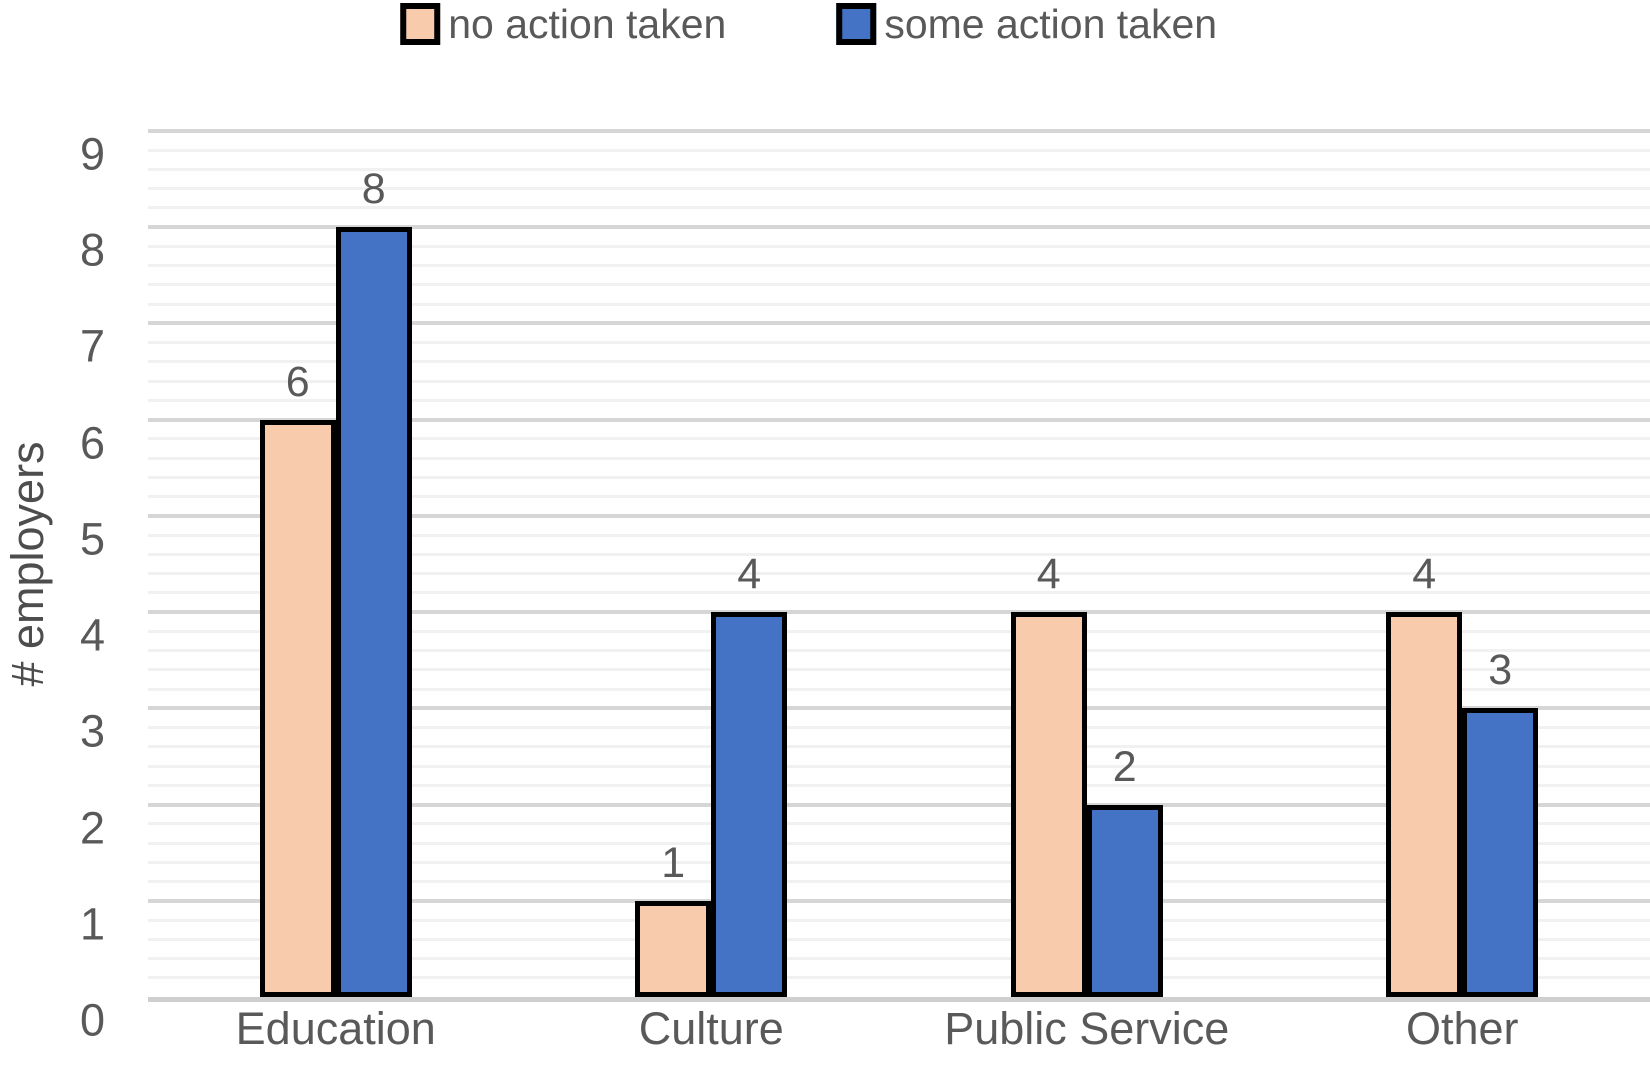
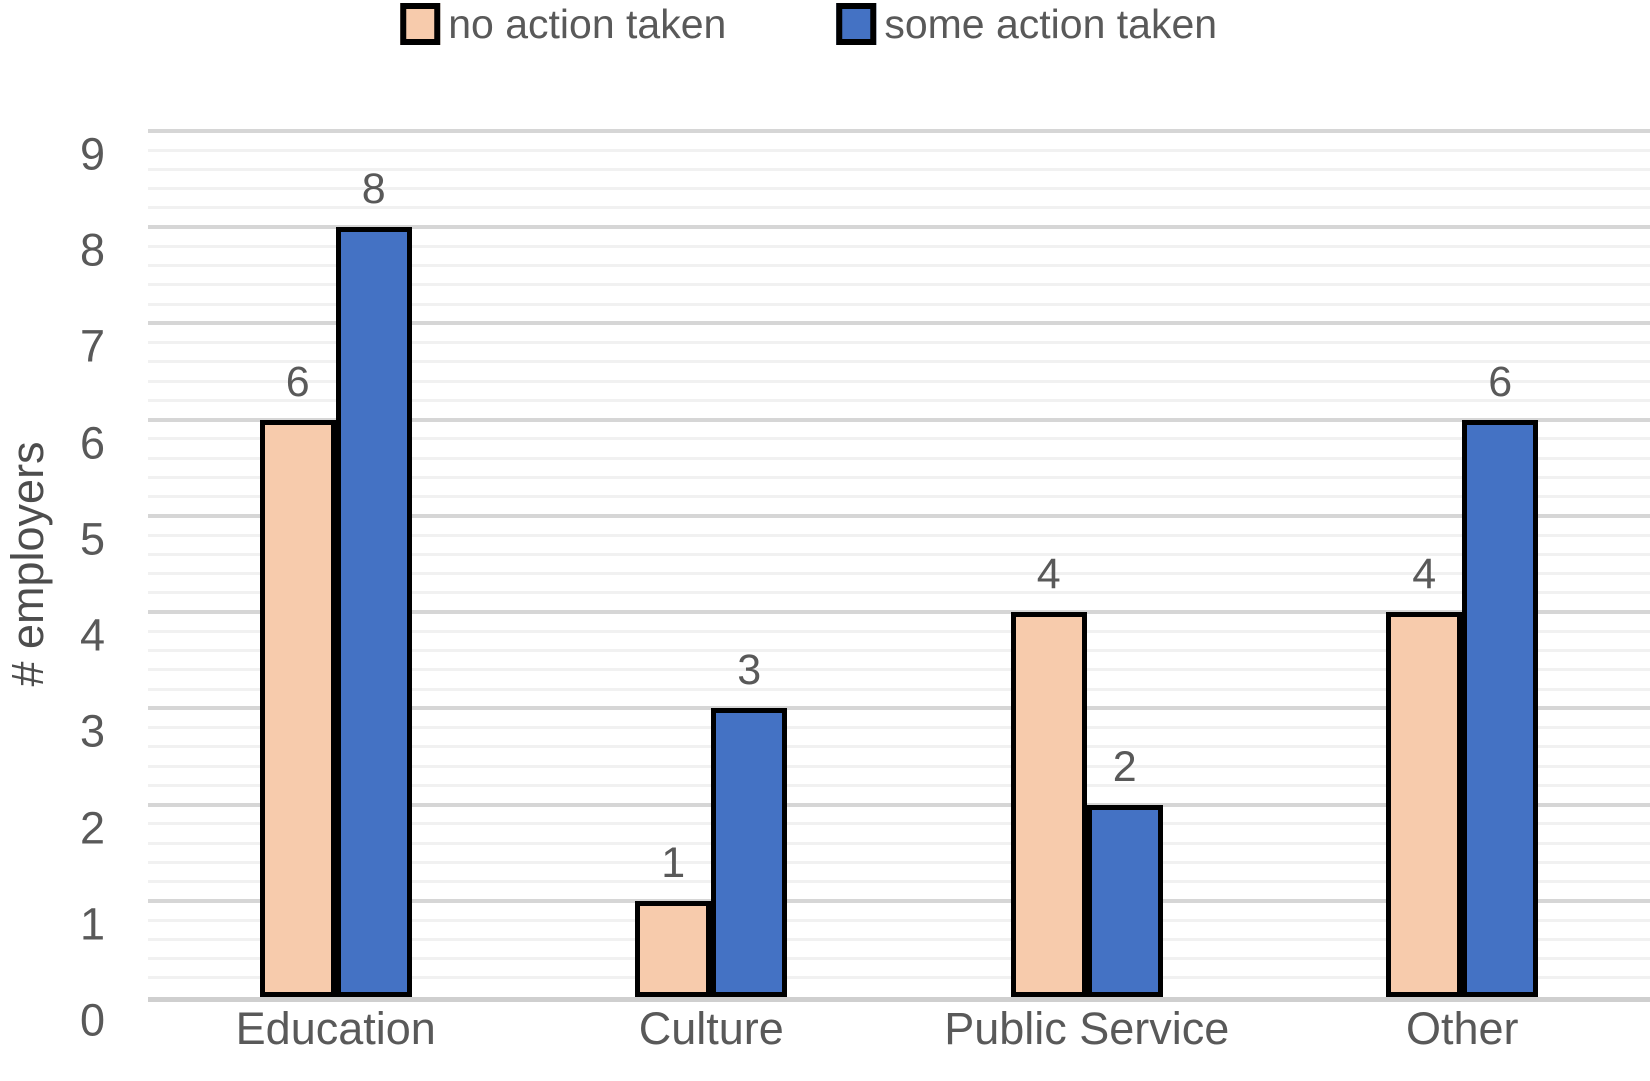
some action taken/Culture: 4 -> 3
some action taken/Other: 3 -> 6
